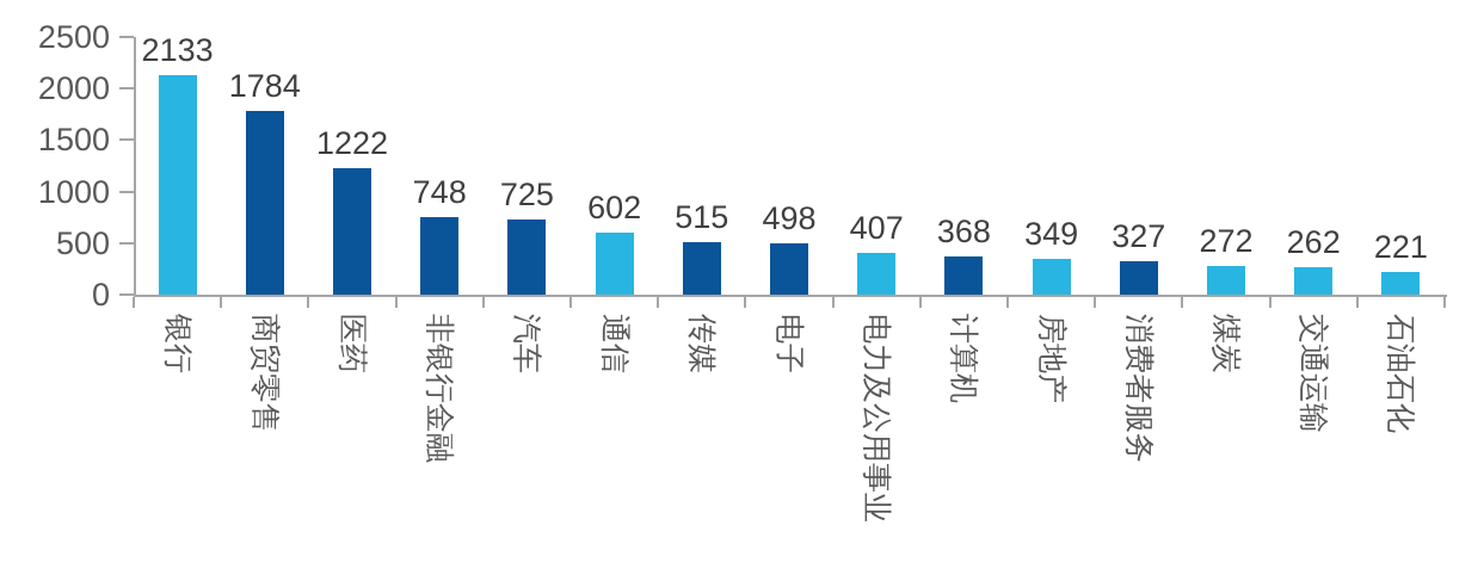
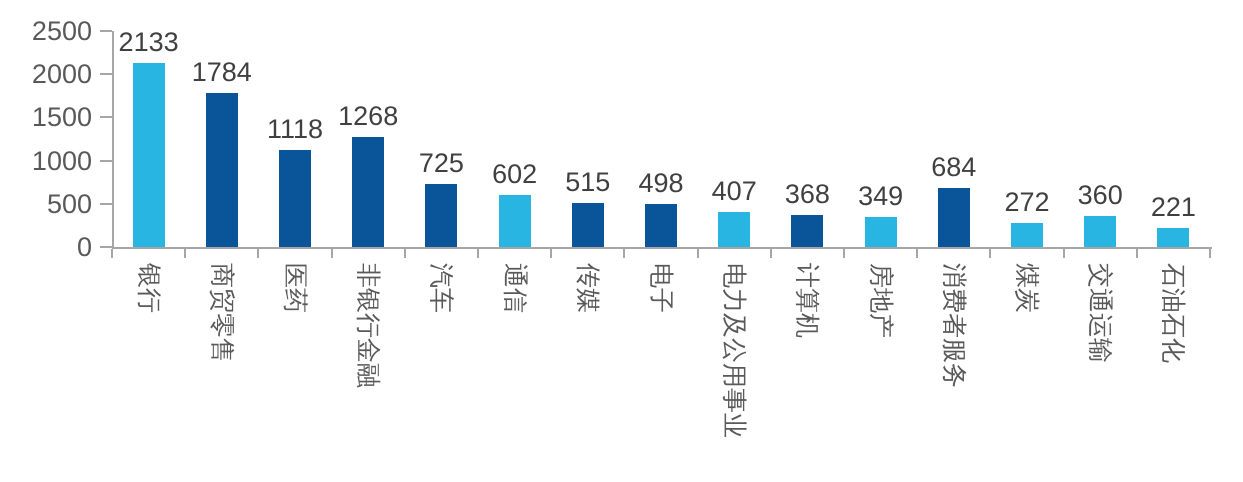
医药: 1222 -> 1118
非银行金融: 748 -> 1268
消费者服务: 327 -> 684
交通运输: 262 -> 360
